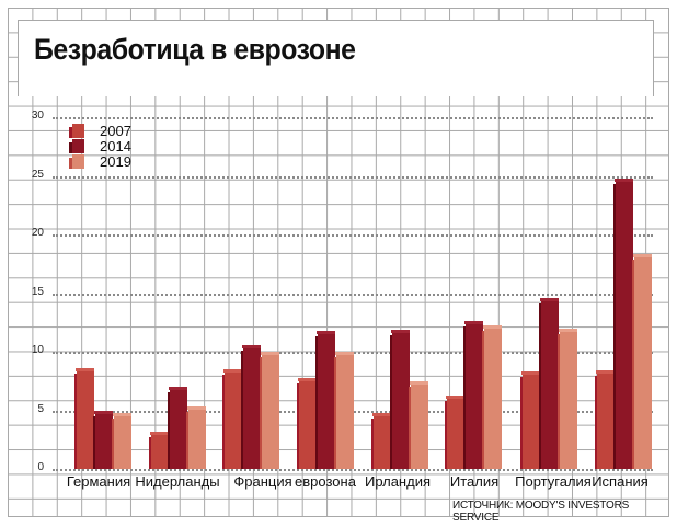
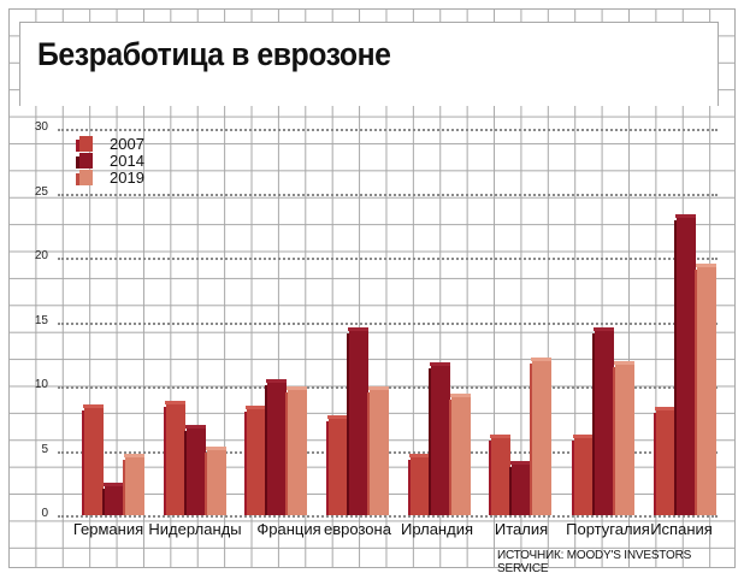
2014/Германия: 5.0 -> 2.5
2007/Нидерланды: 3.2 -> 8.9
2014/еврозона: 11.8 -> 14.6
2019/Ирландия: 7.5 -> 9.4
2014/Италия: 12.6 -> 4.2
2007/Португалия: 8.3 -> 6.3
2014/Испания: 24.8 -> 23.4
2019/Испания: 18.3 -> 19.5
